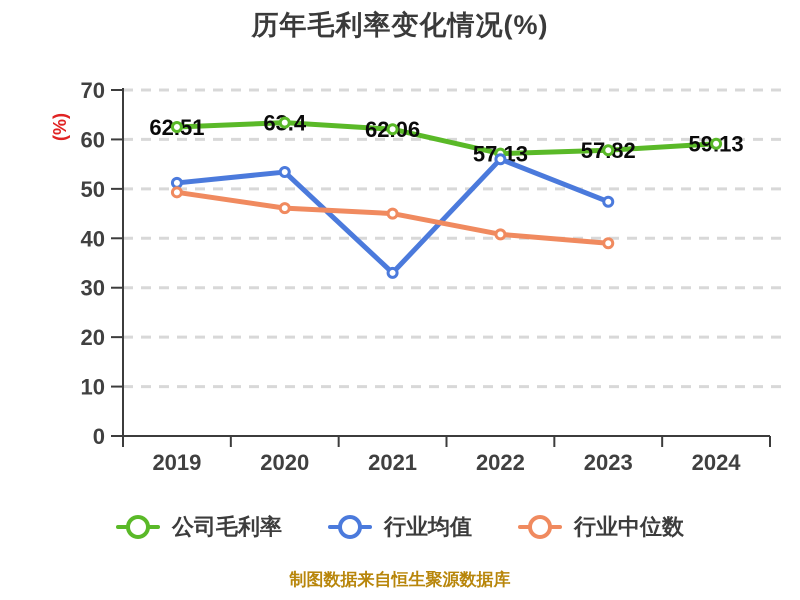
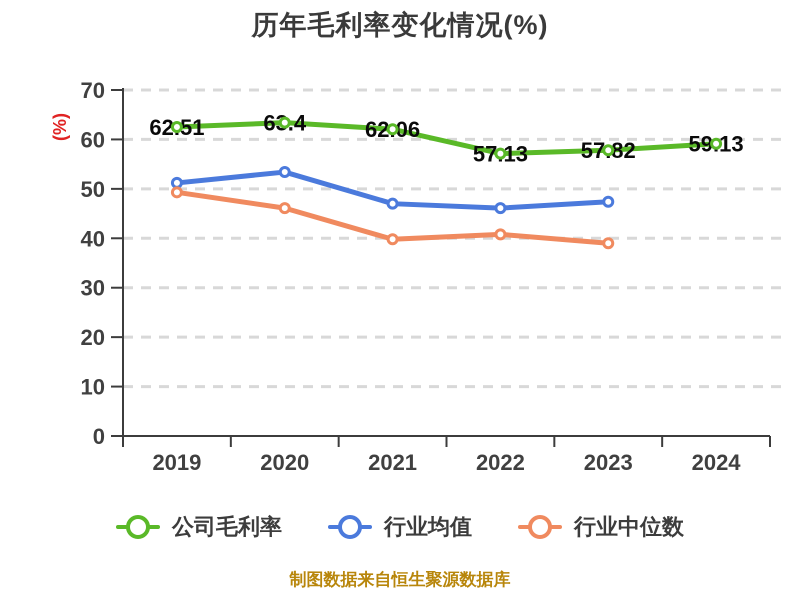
行业均值/2021: 33 -> 47
行业中位数/2021: 45 -> 40
行业均值/2022: 56 -> 46
